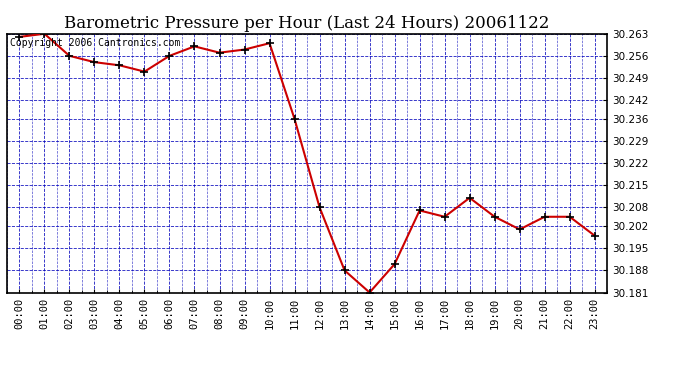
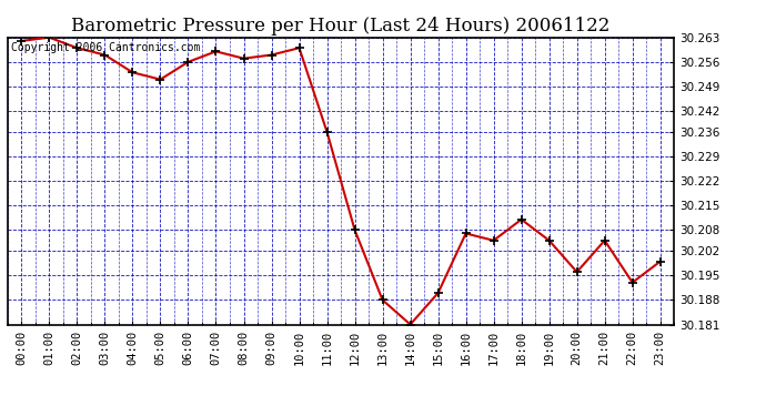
02:00: 30.256 -> 30.260
03:00: 30.254 -> 30.258
20:00: 30.201 -> 30.196
22:00: 30.205 -> 30.193
